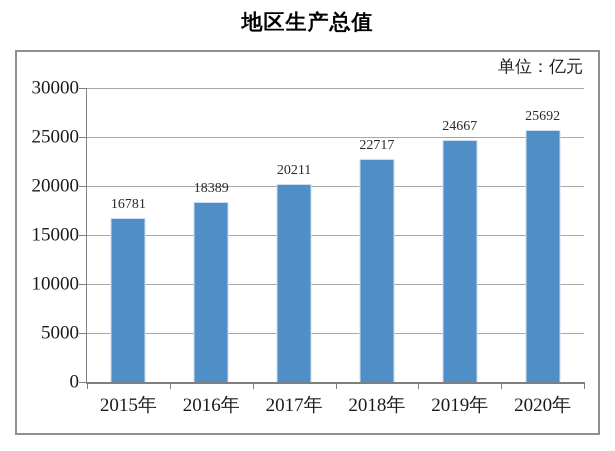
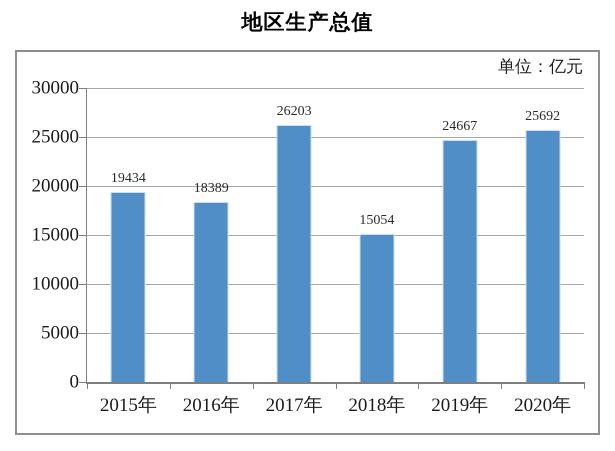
2015年: 16781 -> 19434
2017年: 20211 -> 26203
2018年: 22717 -> 15054
